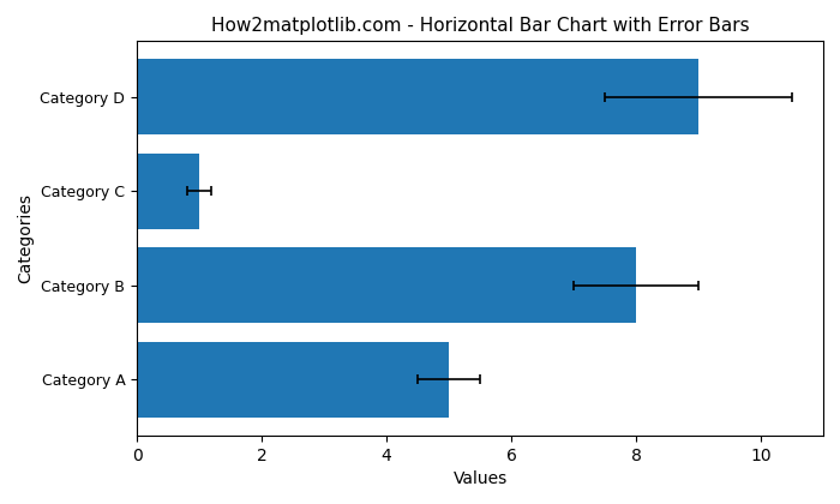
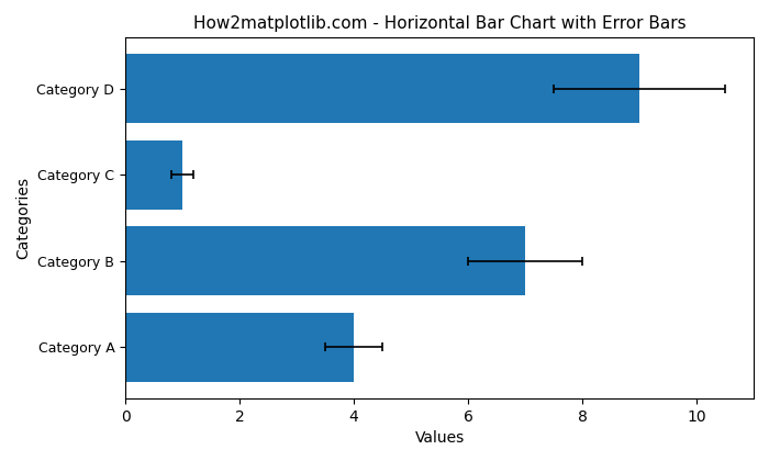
Category B: 8 -> 7
Category A: 5 -> 4
